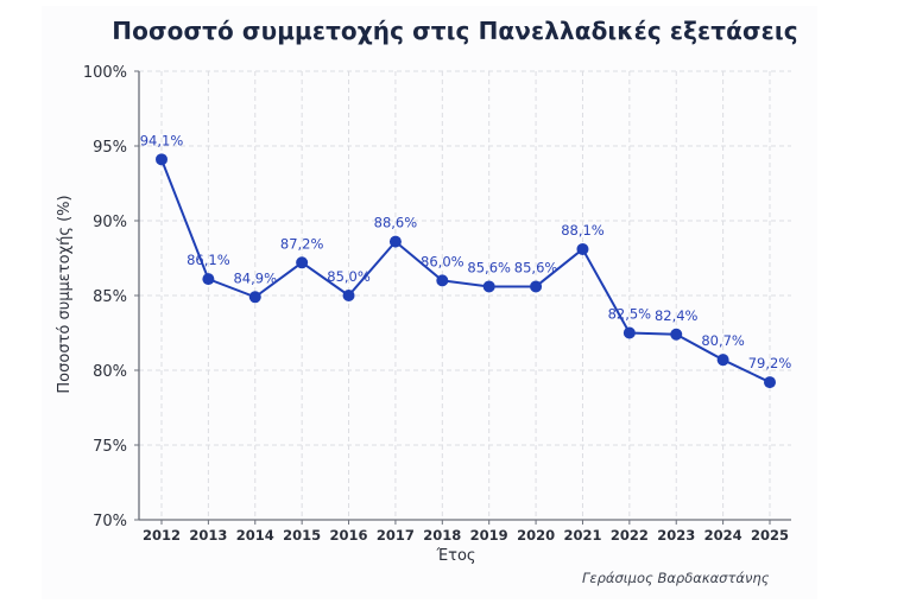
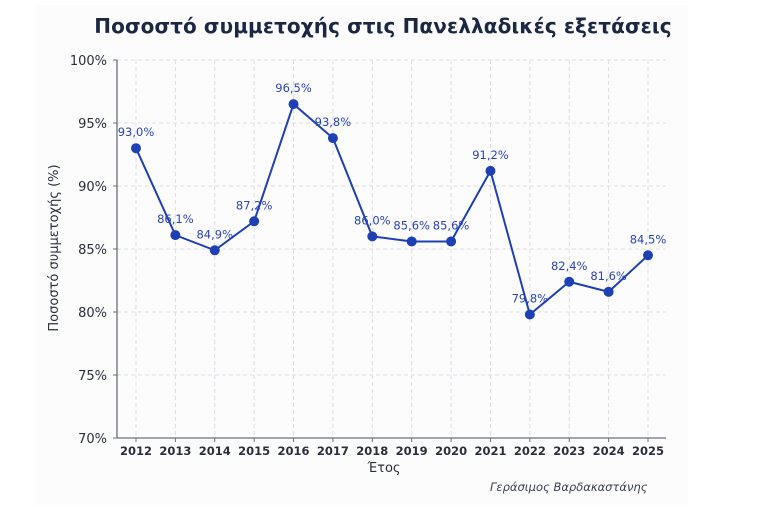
2012: 94,1% -> 93,0%
2016: 85,0% -> 96,5%
2017: 88,6% -> 93,8%
2021: 88,1% -> 91,2%
2022: 82,5% -> 79,8%
2024: 80,7% -> 81,6%
2025: 79,2% -> 84,5%
